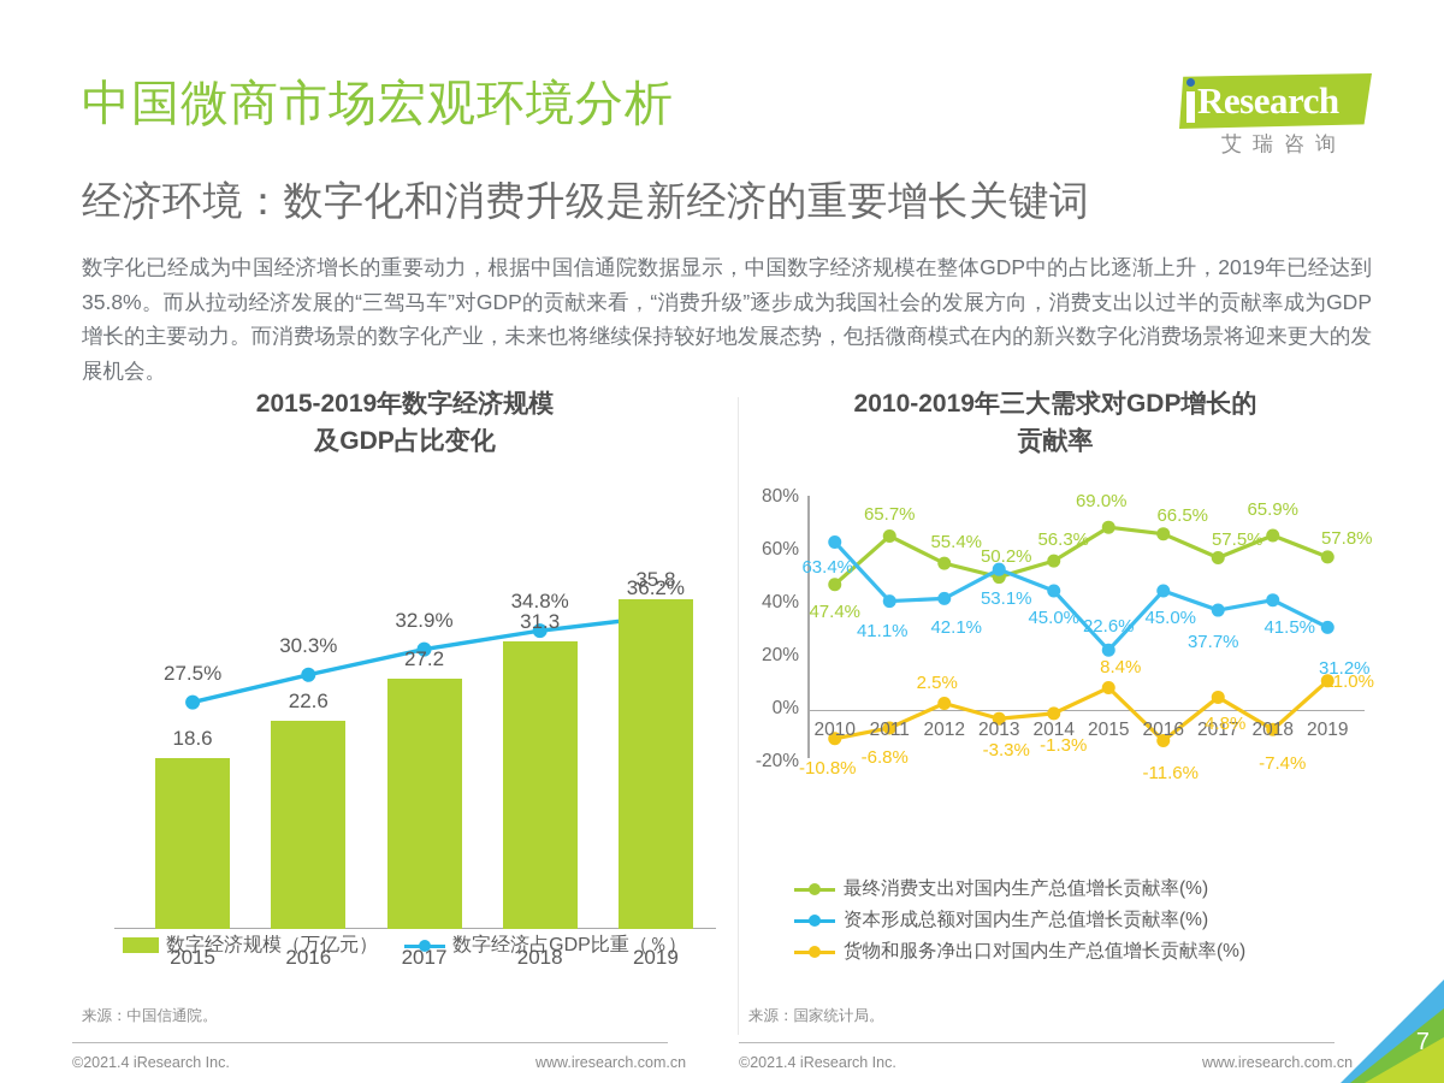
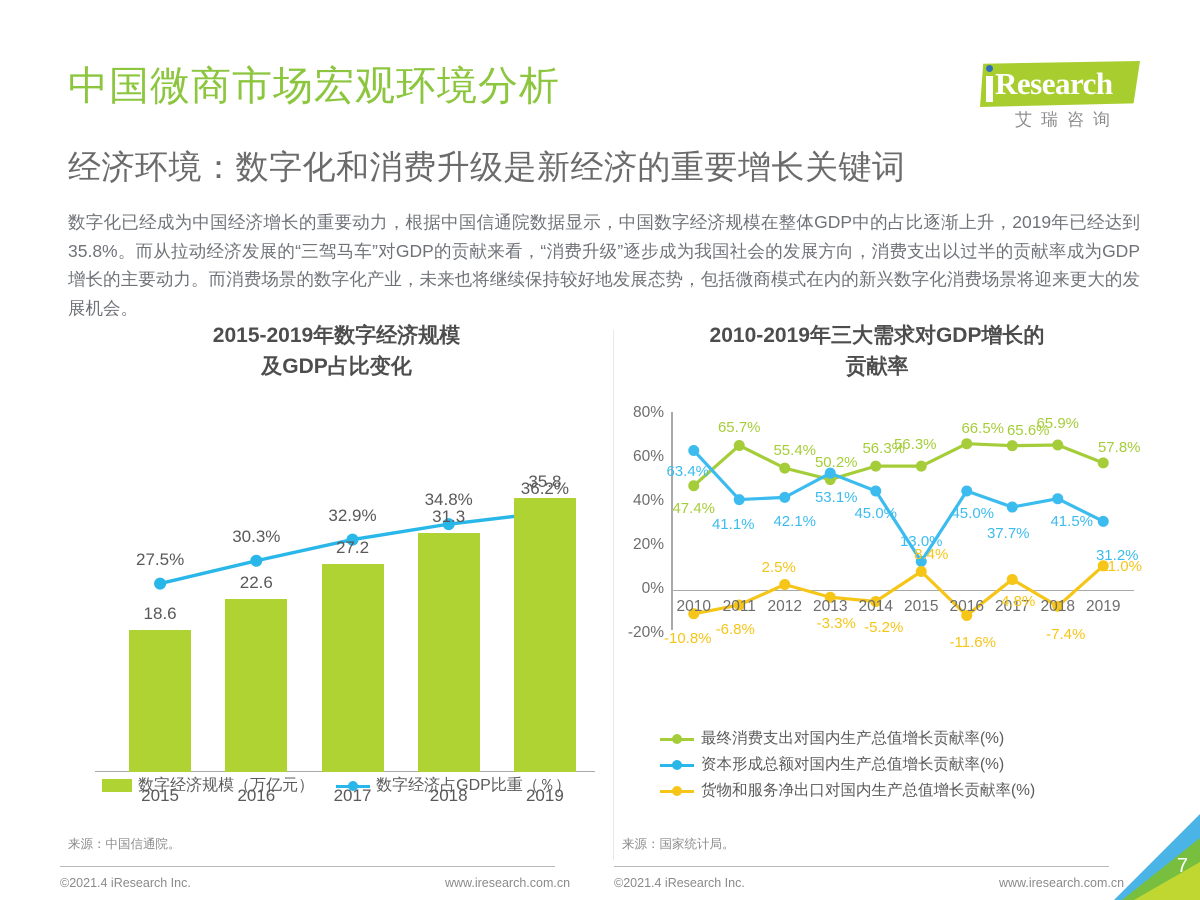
2010-2019年三大需求对GDP增长的贡献率/货物和服务净出口对国内生产总值增长贡献率(%)/2014: -1.3% -> -5.2%
2010-2019年三大需求对GDP增长的贡献率/最终消费支出对国内生产总值增长贡献率(%)/2015: 69.0% -> 56.3%
2010-2019年三大需求对GDP增长的贡献率/资本形成总额对国内生产总值增长贡献率(%)/2015: 22.6% -> 13.0%
2010-2019年三大需求对GDP增长的贡献率/最终消费支出对国内生产总值增长贡献率(%)/2017: 57.5% -> 65.6%
